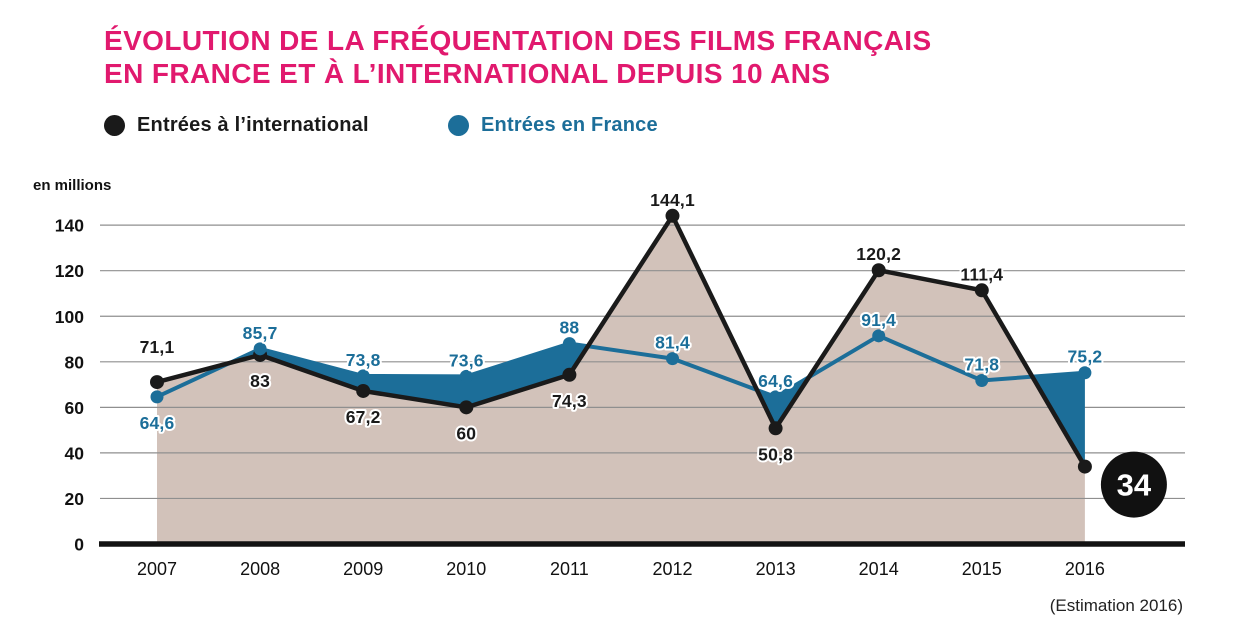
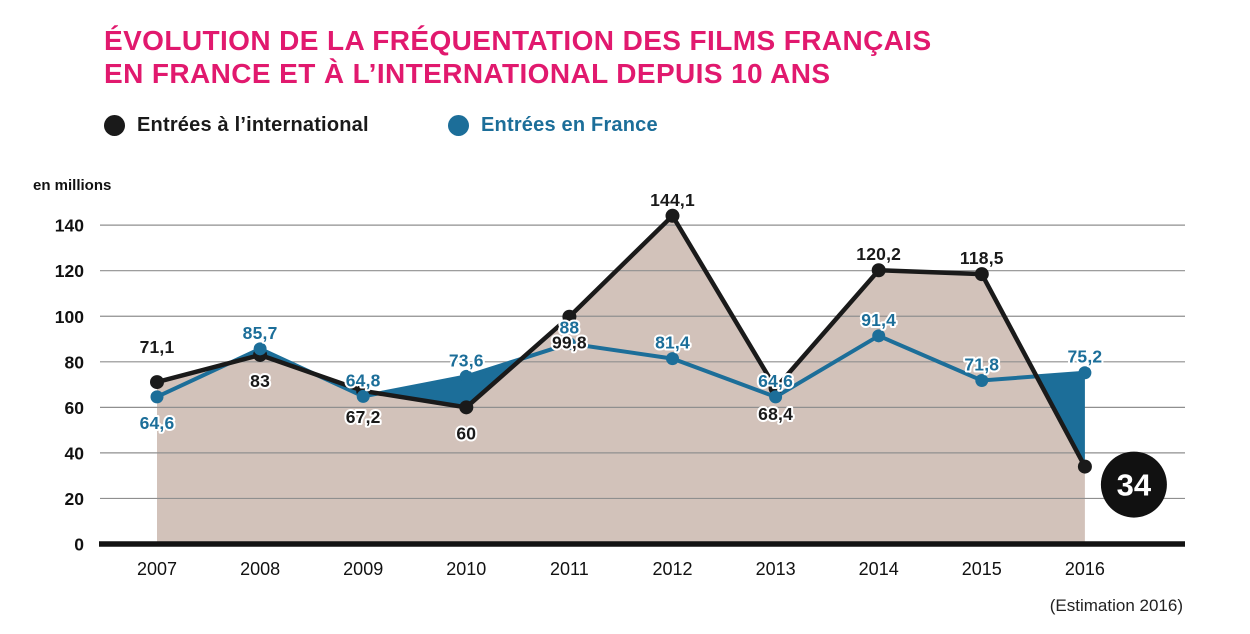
Entrées en France/2009: 73,8 -> 64,8
Entrées à l’international/2011: 74,3 -> 99,8
Entrées à l’international/2013: 50,8 -> 68,4
Entrées à l’international/2015: 111,4 -> 118,5
